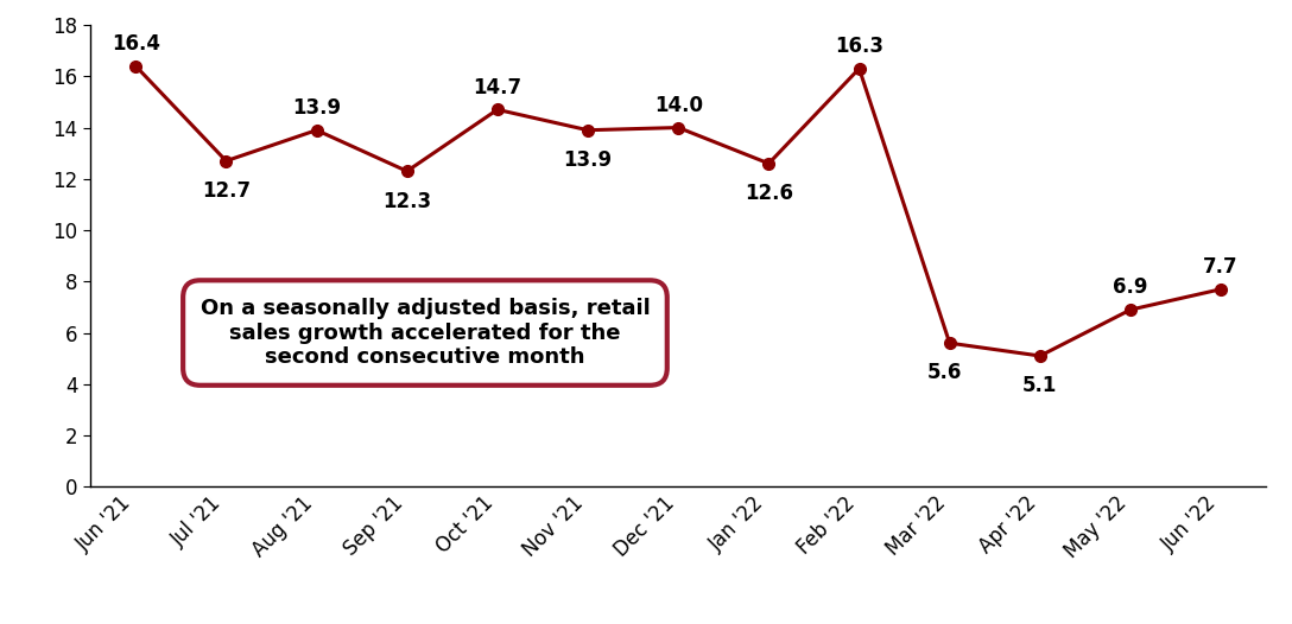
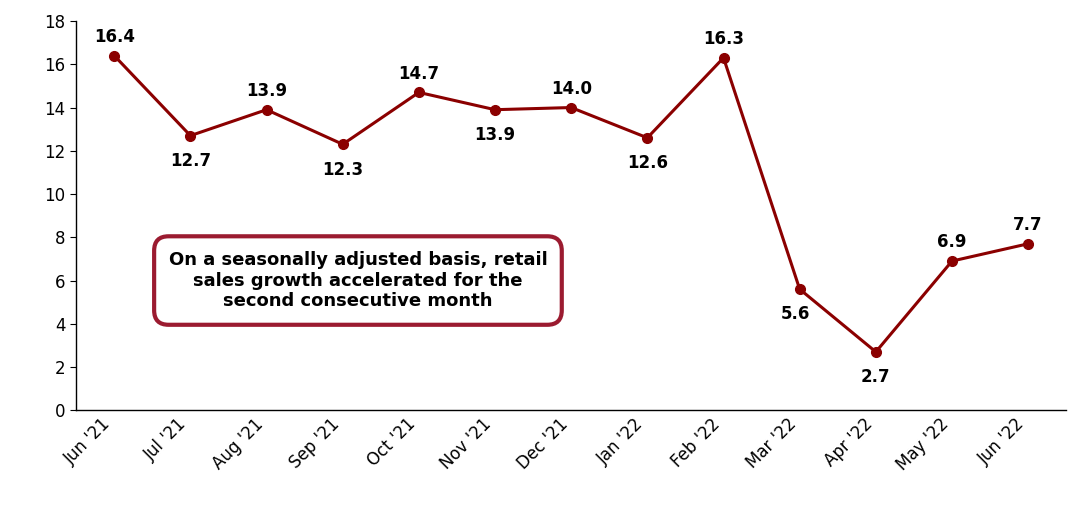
Apr '22: 5.1 -> 2.7
